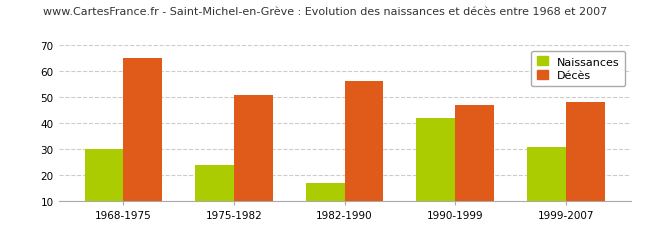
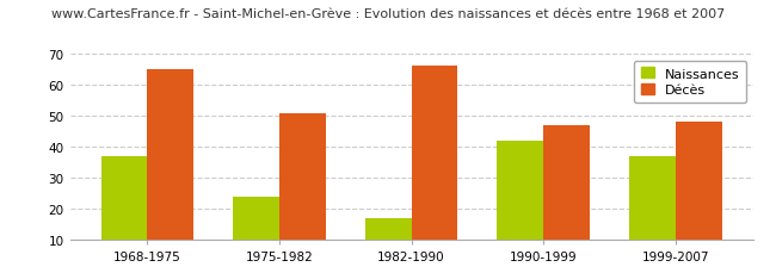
Naissances/1968-1975: 30 -> 37
Décès/1982-1990: 56 -> 66
Naissances/1999-2007: 31 -> 37
